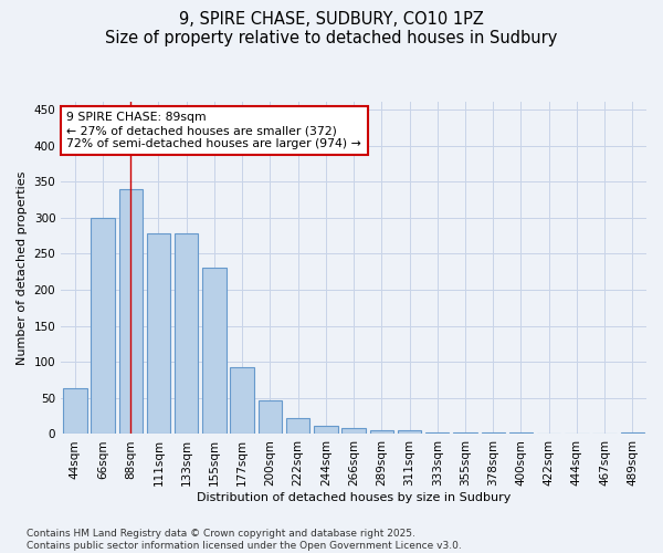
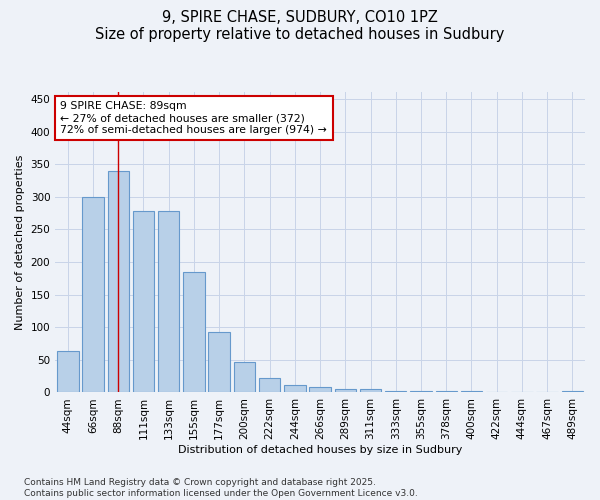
155sqm: 230 -> 185
